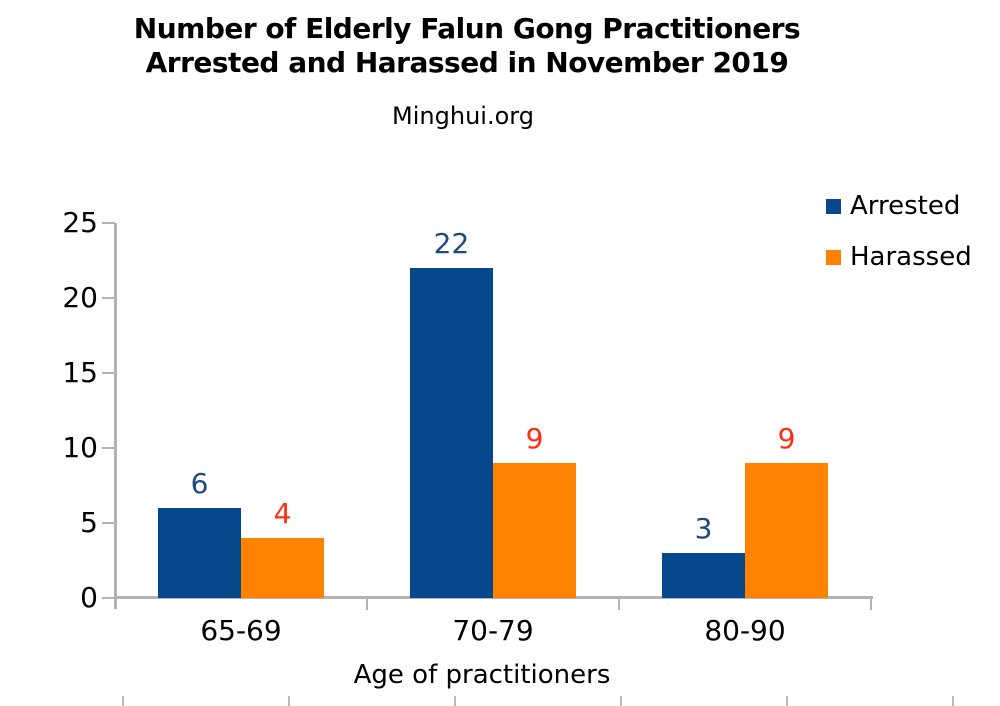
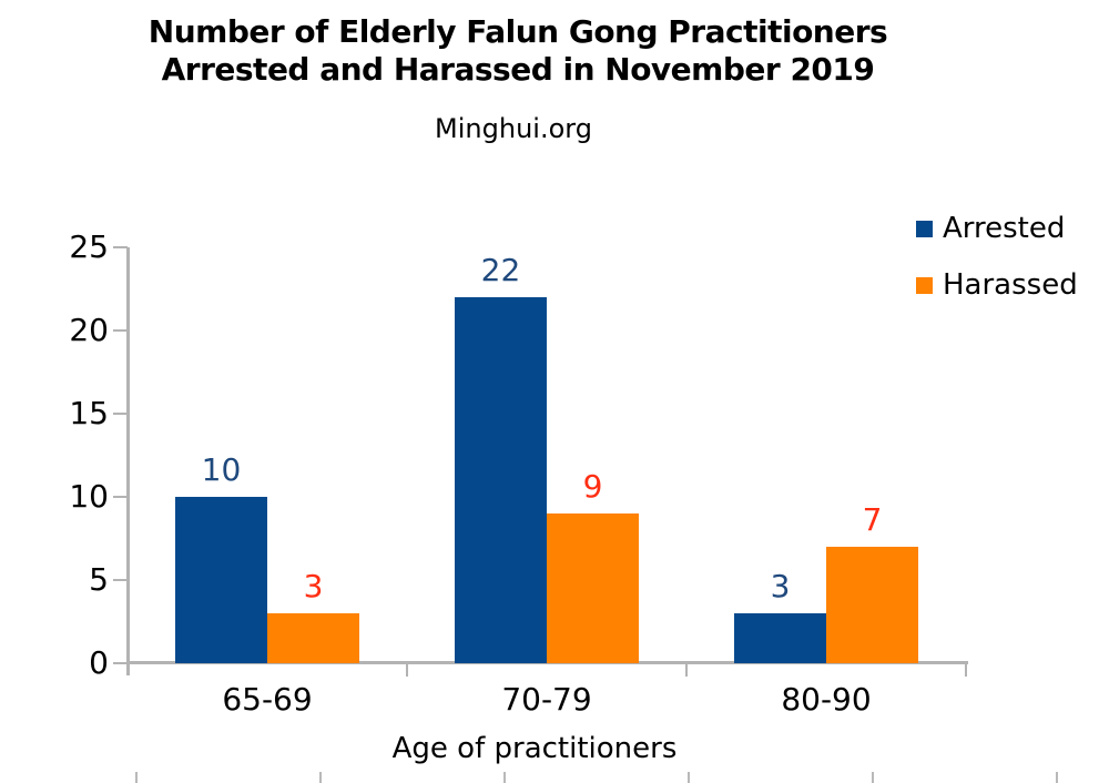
Arrested/65-69: 6 -> 10
Harassed/65-69: 4 -> 3
Harassed/80-90: 9 -> 7
